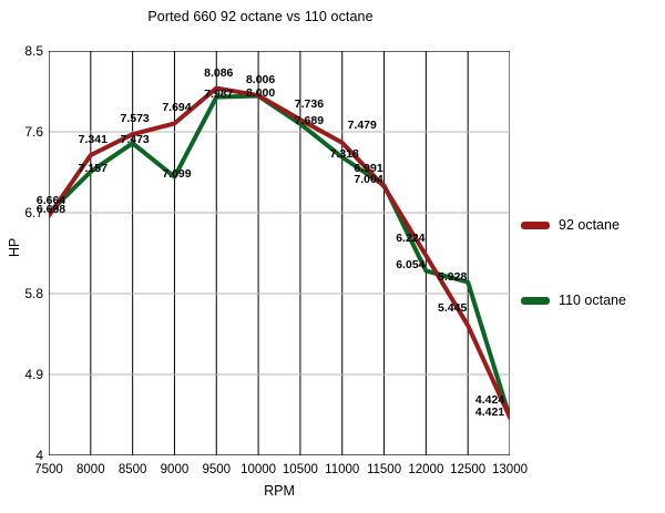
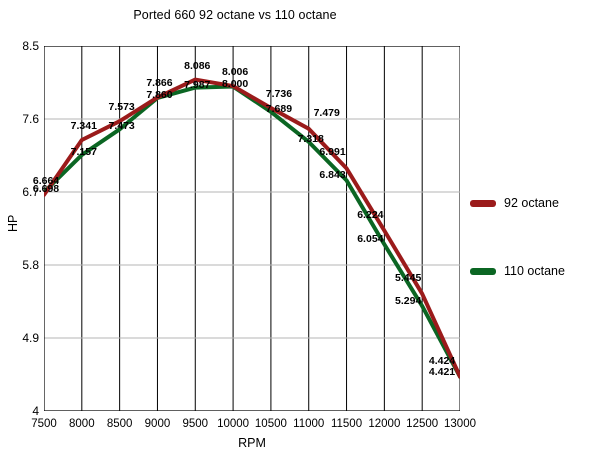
92 octane/9000: 7.694 -> 7.866
110 octane/9000: 7.099 -> 7.860
110 octane/11500: 7.004 -> 6.843
110 octane/12500: 5.928 -> 5.294
